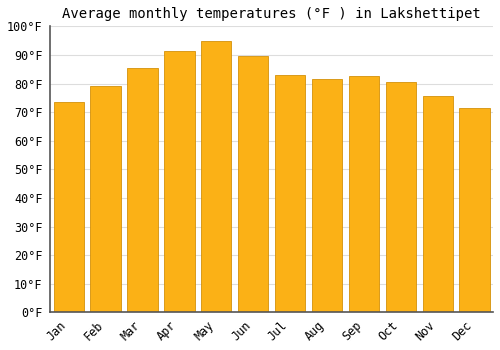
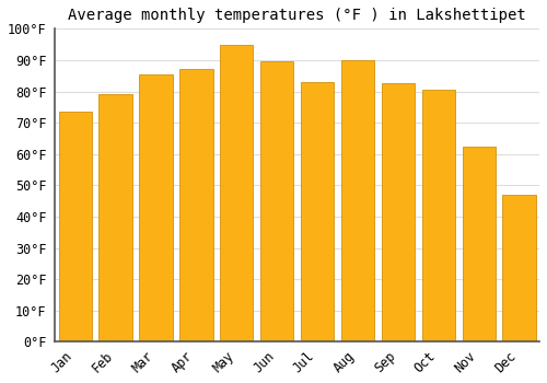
Apr: 91.5°F -> 87.0°F
Aug: 81.5°F -> 90.0°F
Nov: 75.5°F -> 62.5°F
Dec: 71.5°F -> 47.0°F
